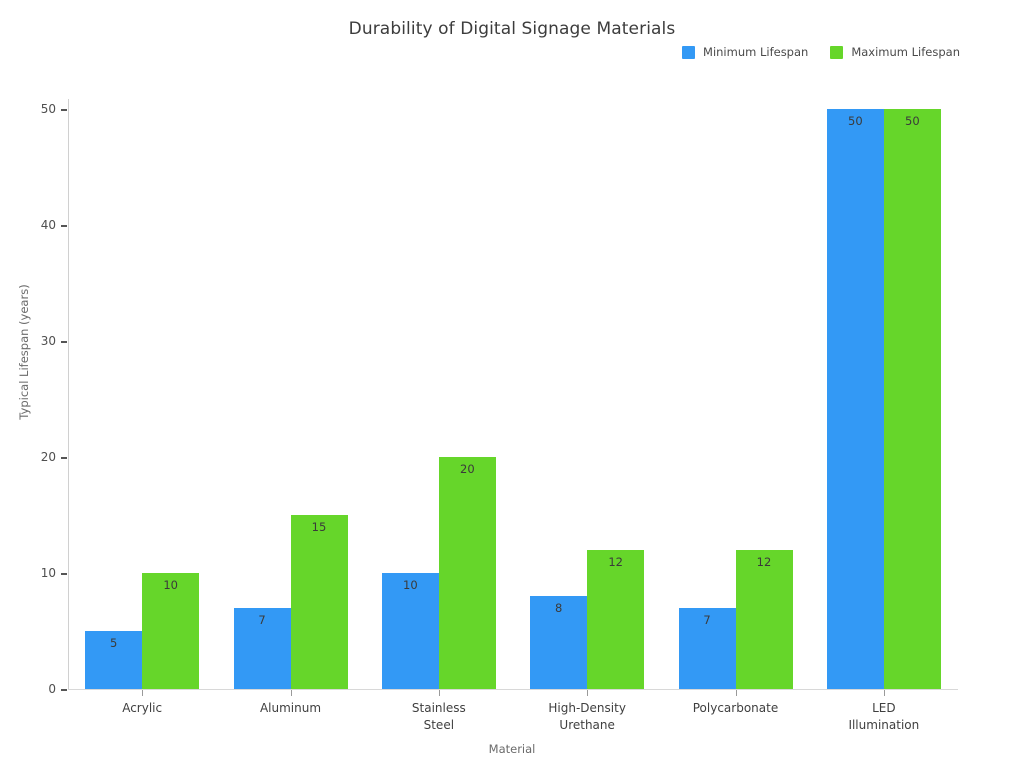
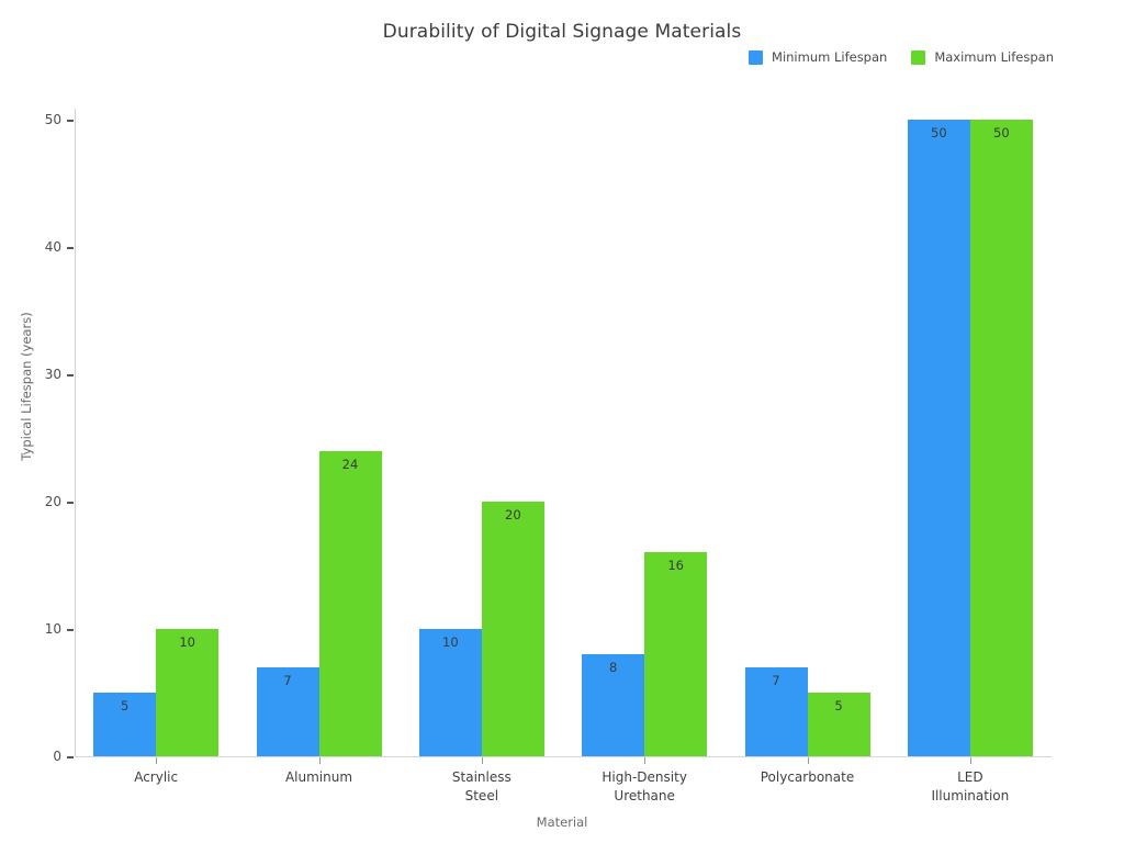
Maximum Lifespan/Aluminum: 15 -> 24
Maximum Lifespan/High-Density Urethane: 12 -> 16
Maximum Lifespan/Polycarbonate: 12 -> 5
